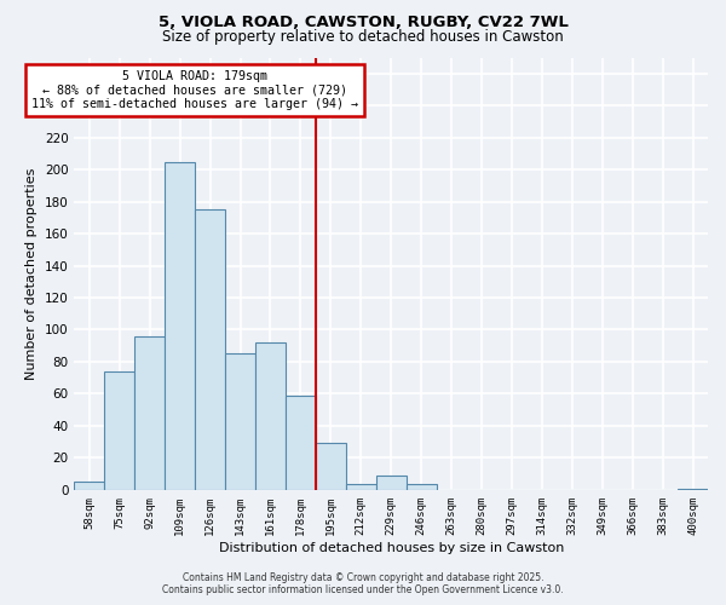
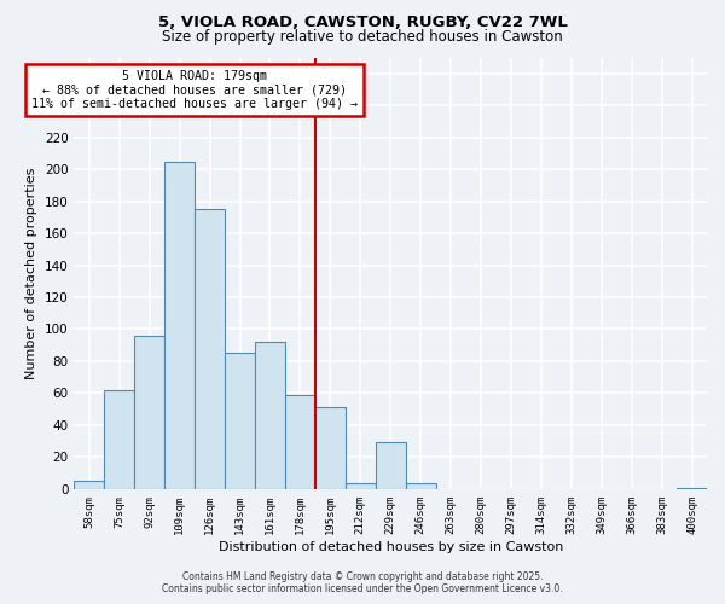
75sqm: 74 -> 62
195sqm: 29 -> 51
229sqm: 9 -> 29
